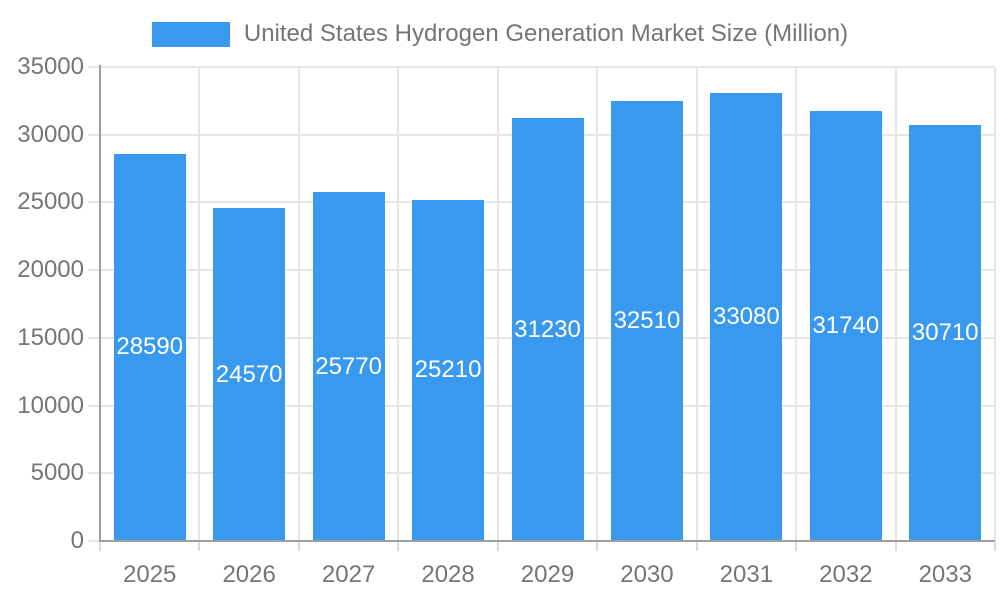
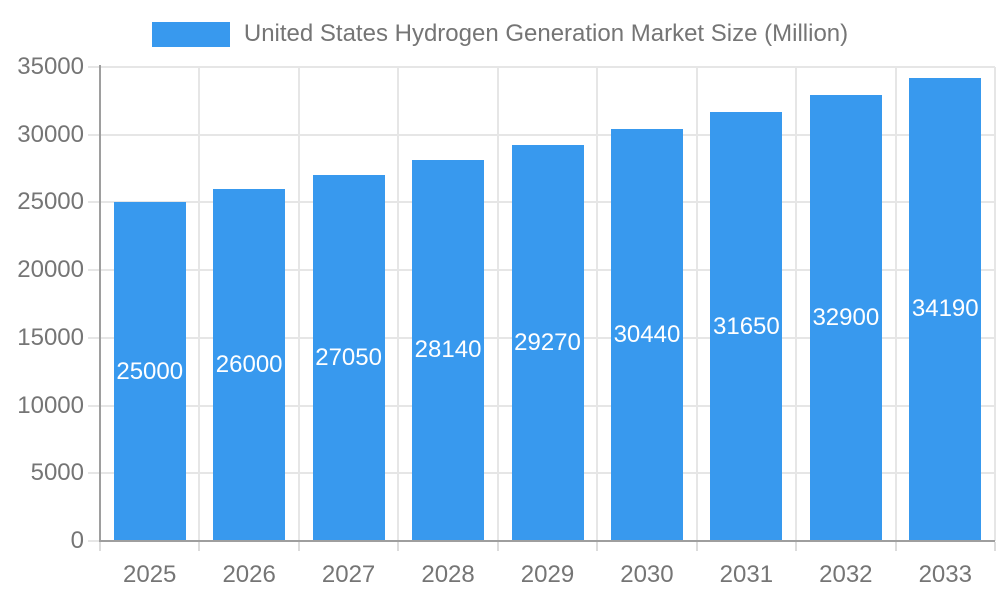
2025: 28590 -> 25000
2026: 24570 -> 26000
2027: 25770 -> 27050
2028: 25210 -> 28140
2029: 31230 -> 29270
2030: 32510 -> 30440
2031: 33080 -> 31650
2032: 31740 -> 32900
2033: 30710 -> 34190
